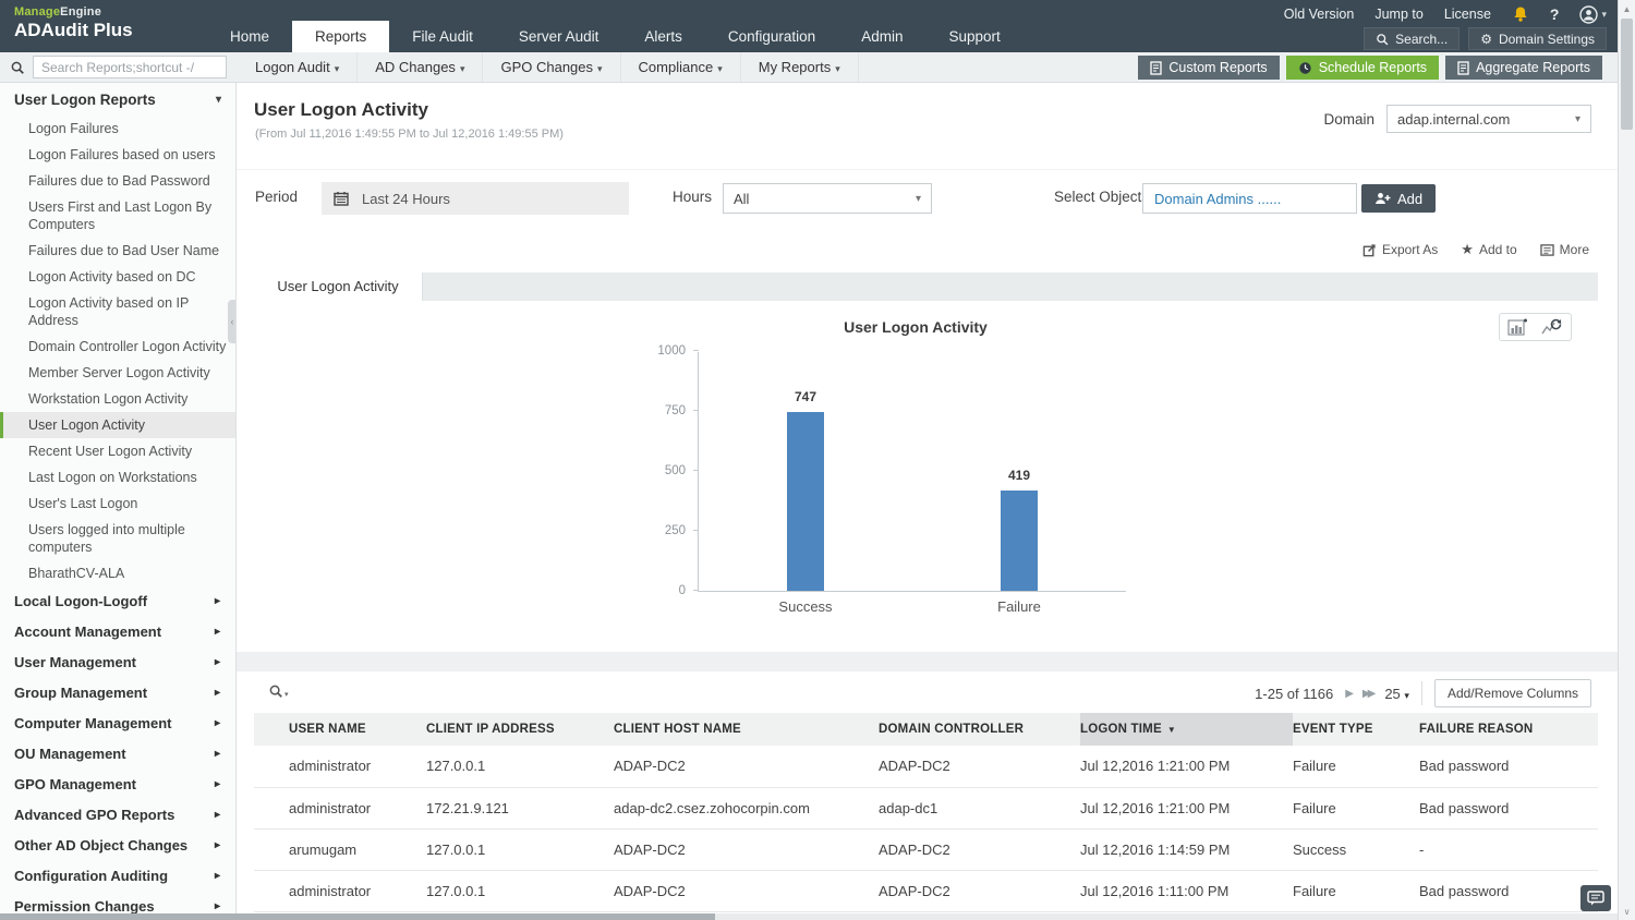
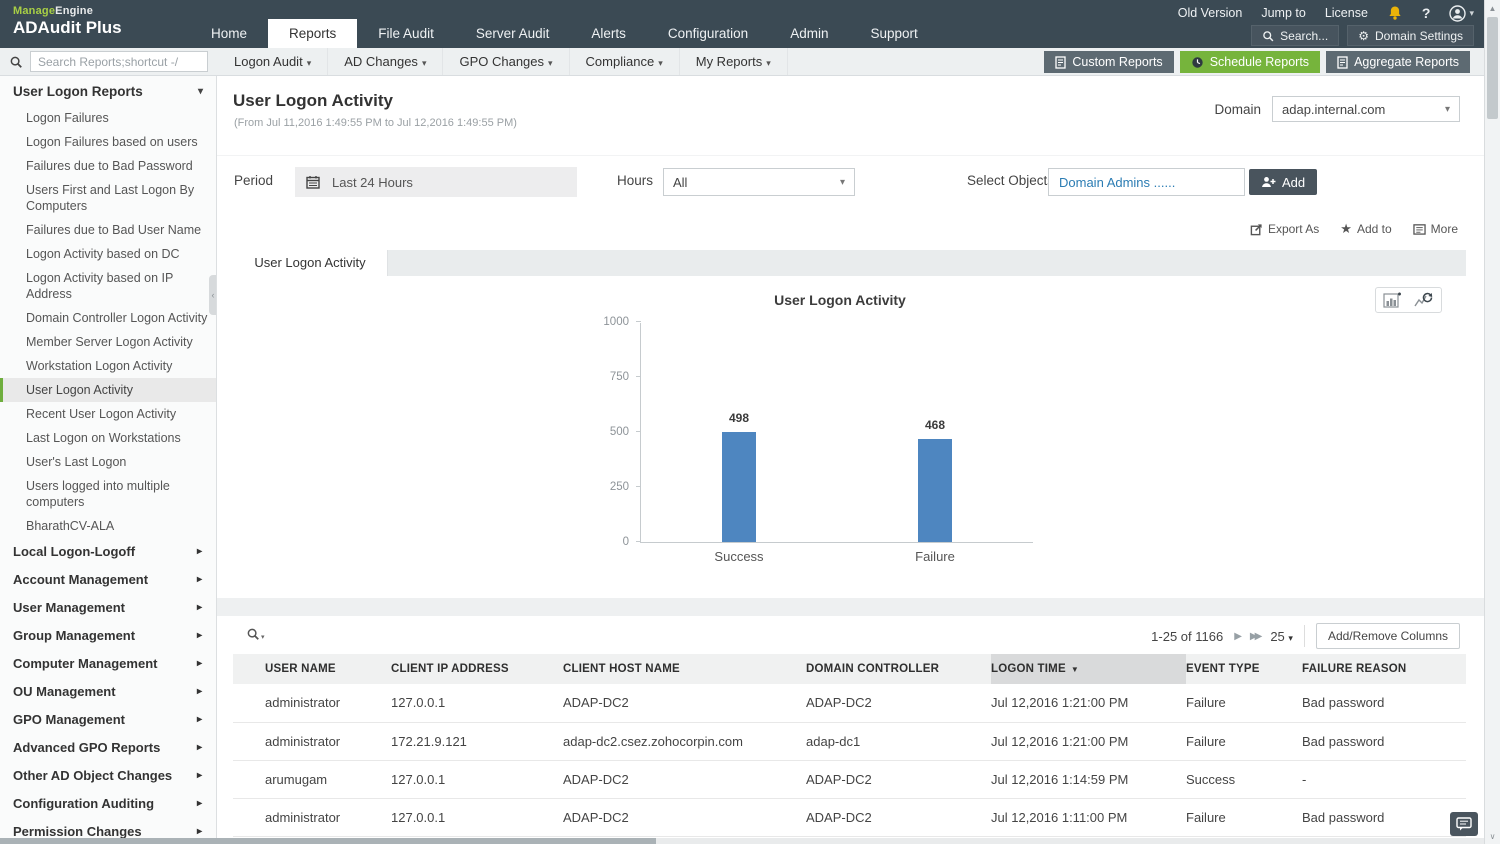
Success: 747 -> 498
Failure: 419 -> 468
